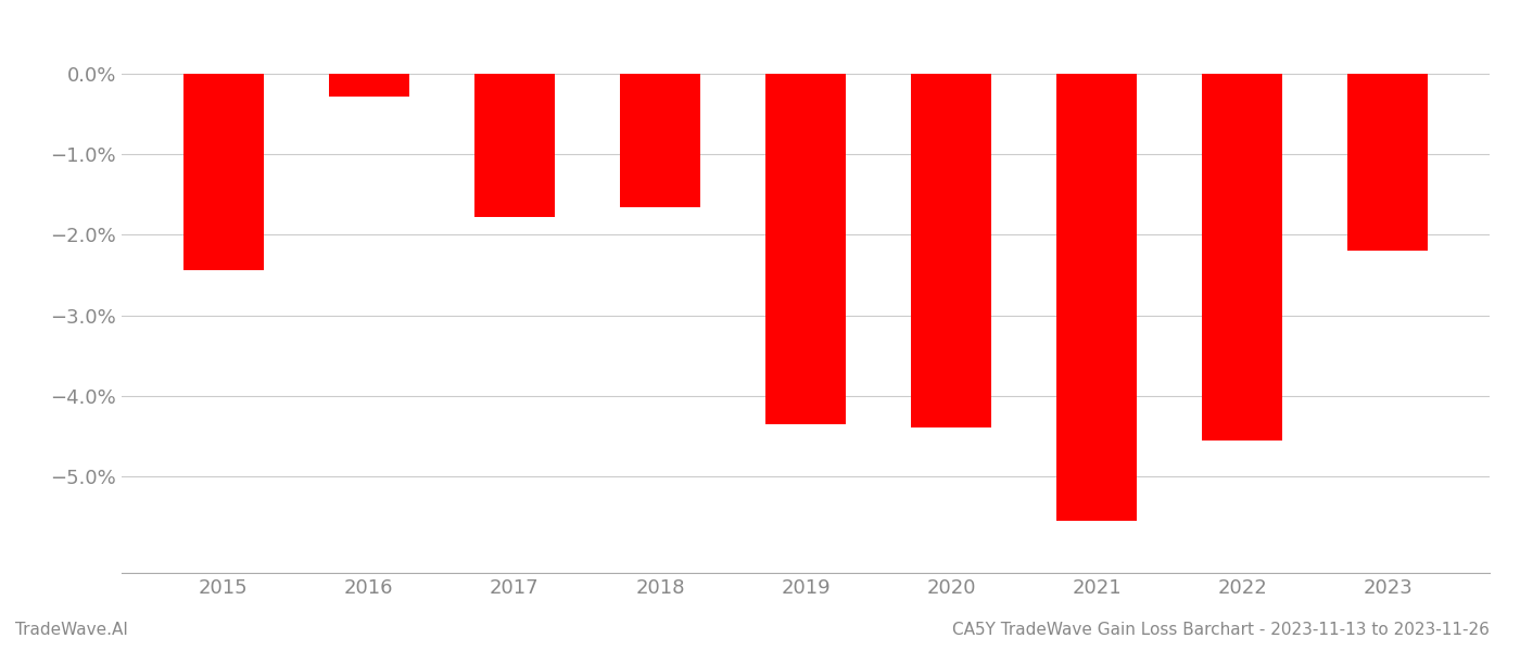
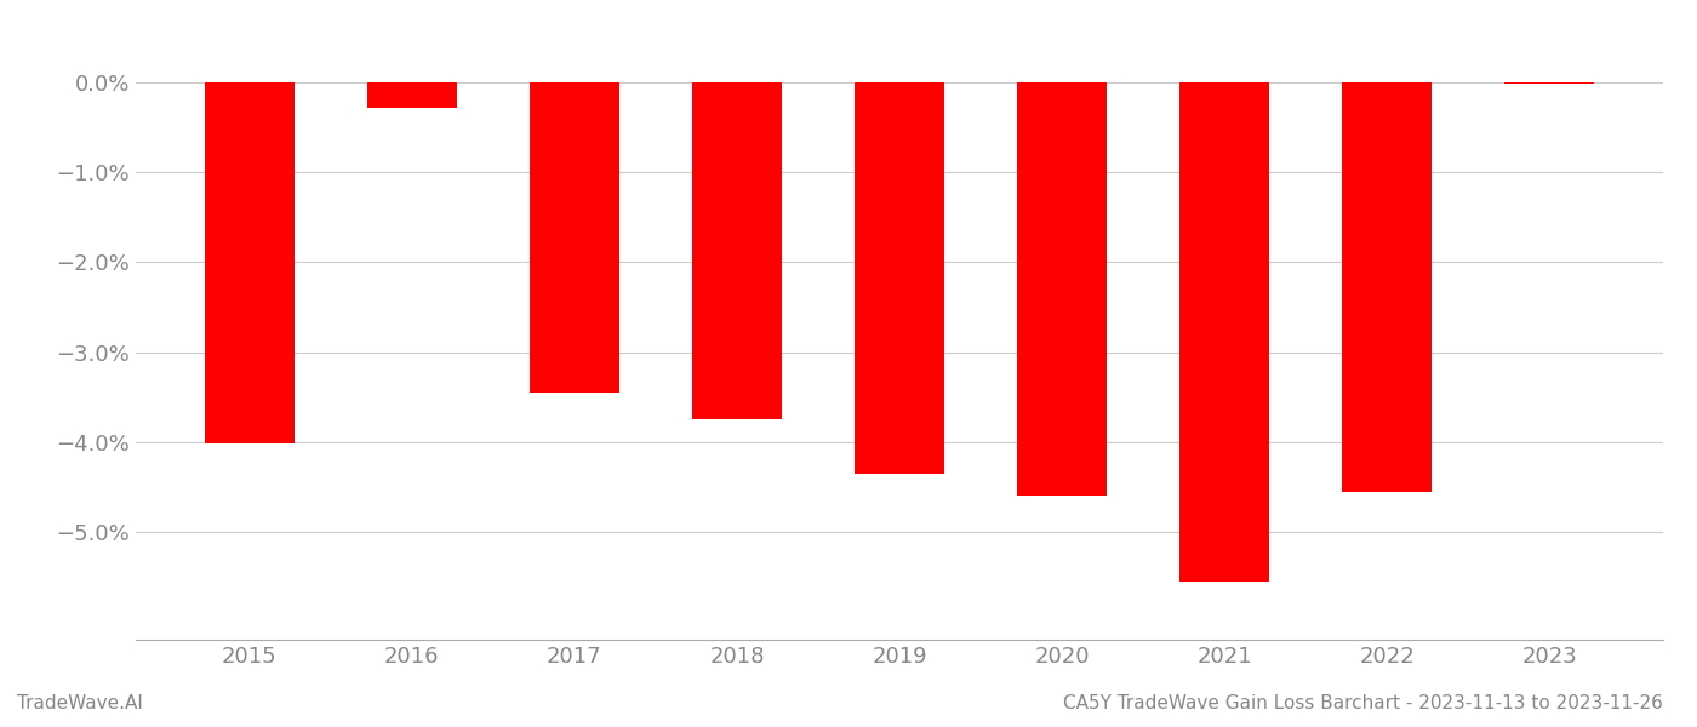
2015: -2.44% -> -4.02%
2017: -1.78% -> -3.45%
2018: -1.66% -> -3.75%
2020: -4.40% -> -4.60%
2023: -2.20% -> -0.02%
